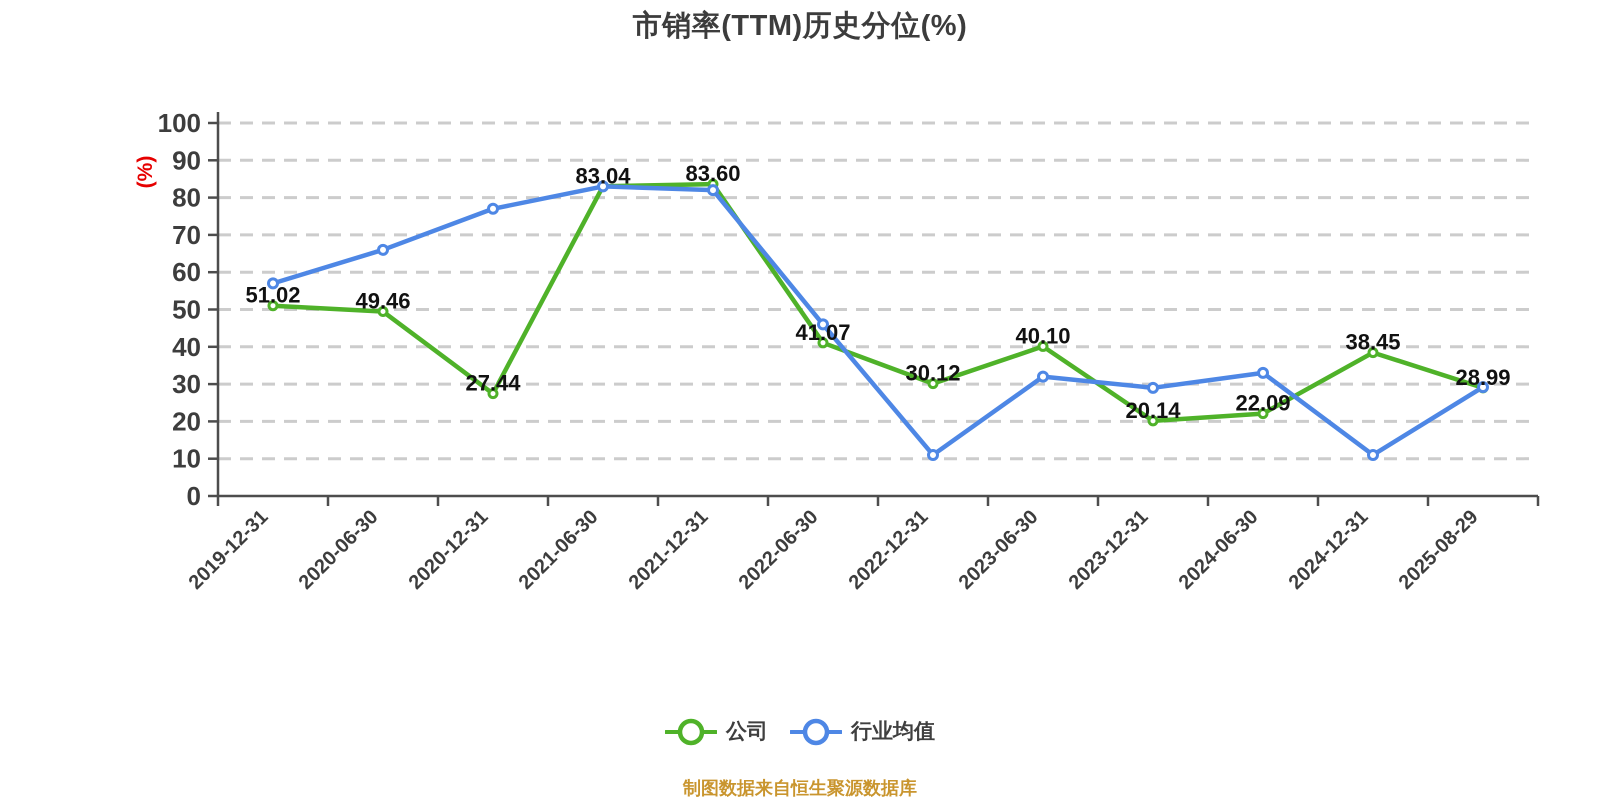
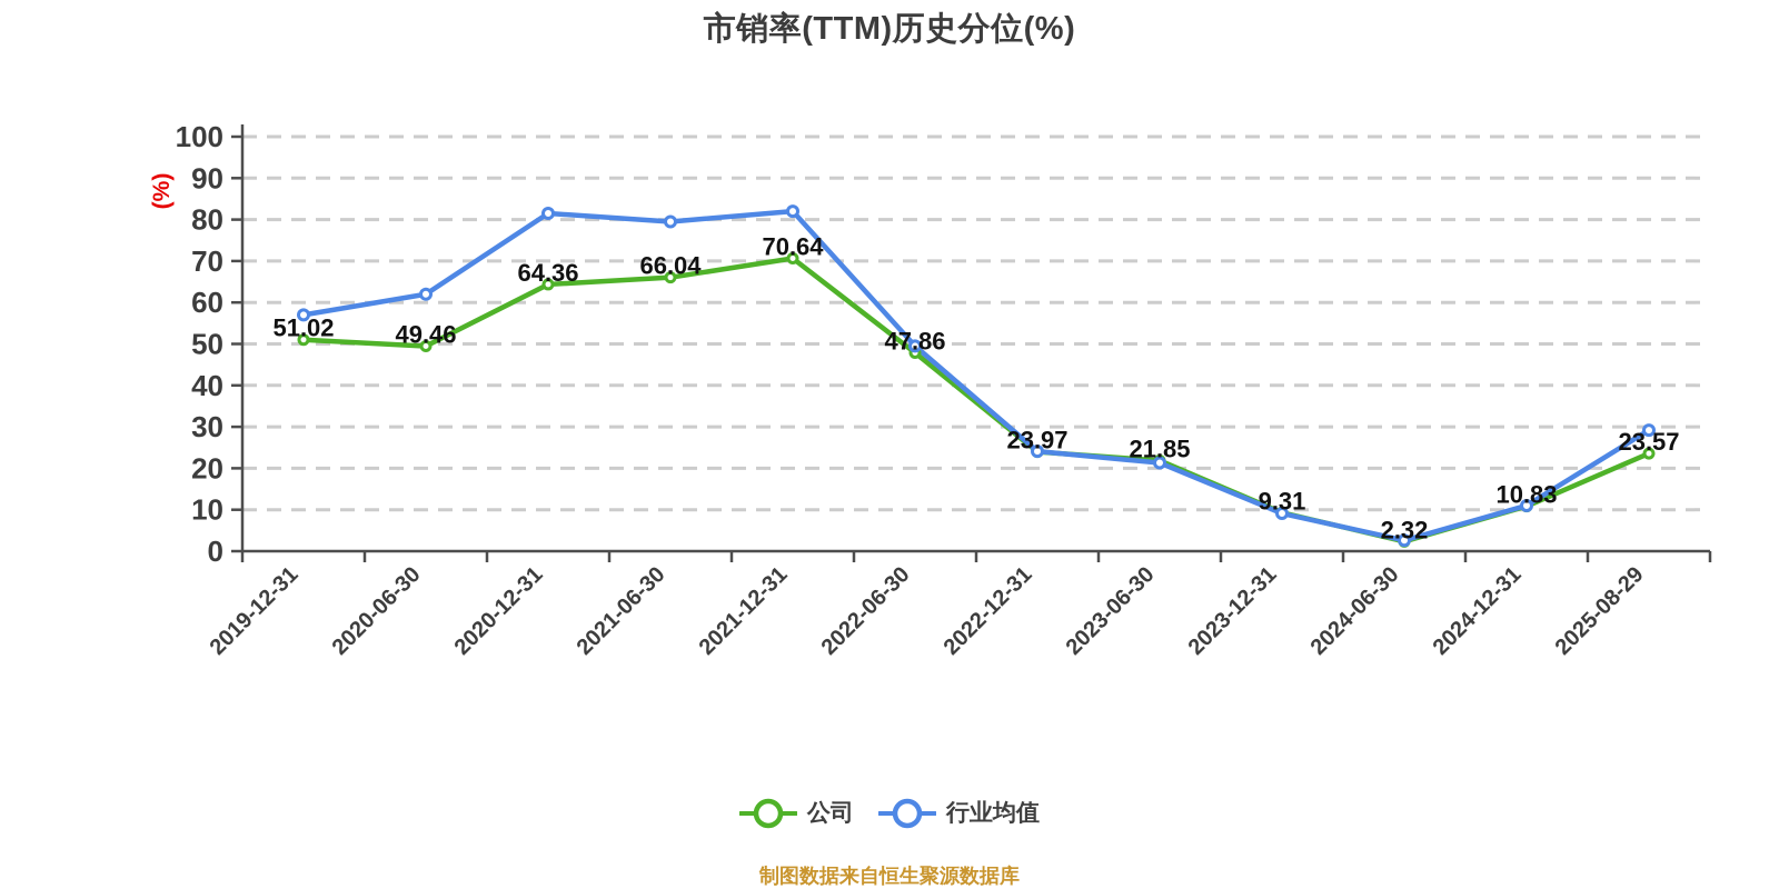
行业均值/2020-06-30: 66 -> 62
公司/2020-12-31: 27.44 -> 64.36
行业均值/2020-12-31: 77 -> 82
公司/2021-06-30: 83.04 -> 66.04
行业均值/2021-06-30: 83 -> 80
公司/2021-12-31: 83.60 -> 70.64
公司/2022-06-30: 41.07 -> 47.86
行业均值/2022-06-30: 46 -> 50
公司/2022-12-31: 30.12 -> 23.97
行业均值/2022-12-31: 11 -> 24
公司/2023-06-30: 40.10 -> 21.85
行业均值/2023-06-30: 32 -> 21
公司/2023-12-31: 20.14 -> 9.31
行业均值/2023-12-31: 29 -> 9
公司/2024-06-30: 22.09 -> 2.32
行业均值/2024-06-30: 33 -> 3
公司/2024-12-31: 38.45 -> 10.83
公司/2025-08-29: 28.99 -> 23.57
